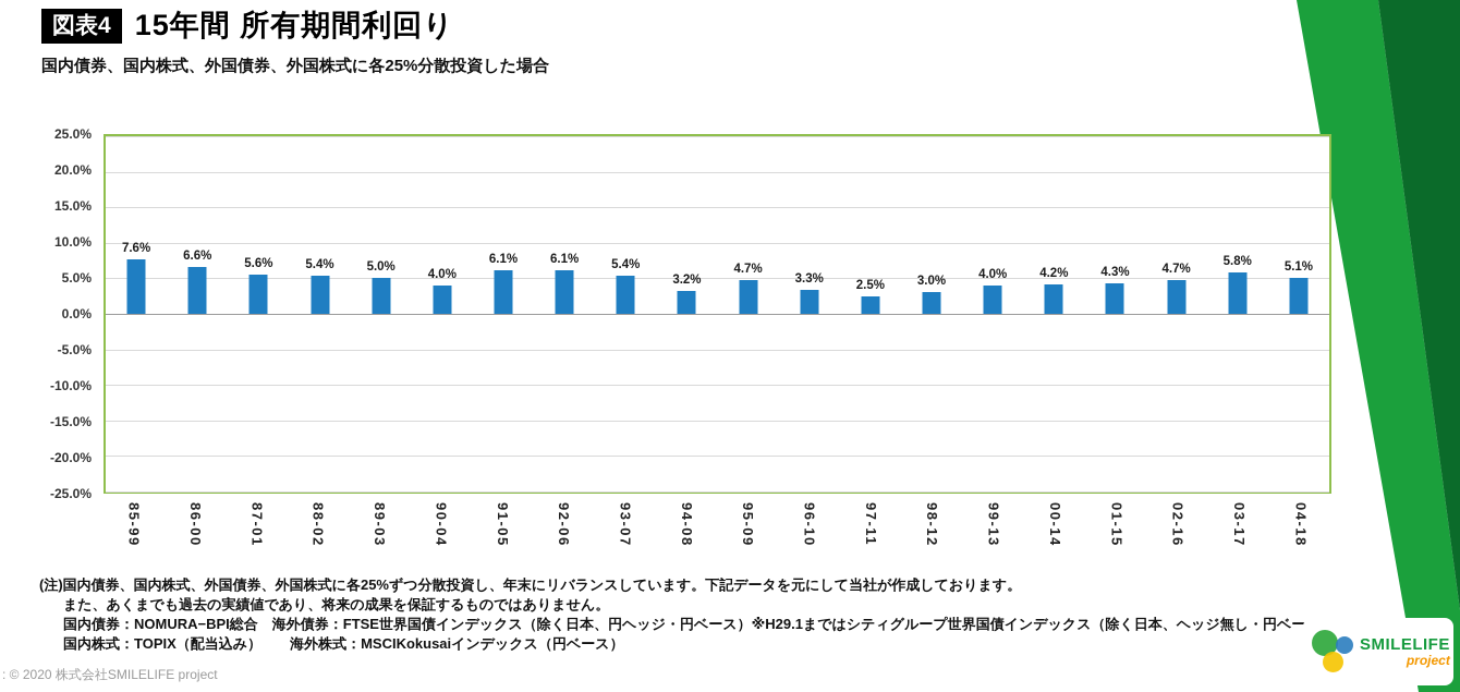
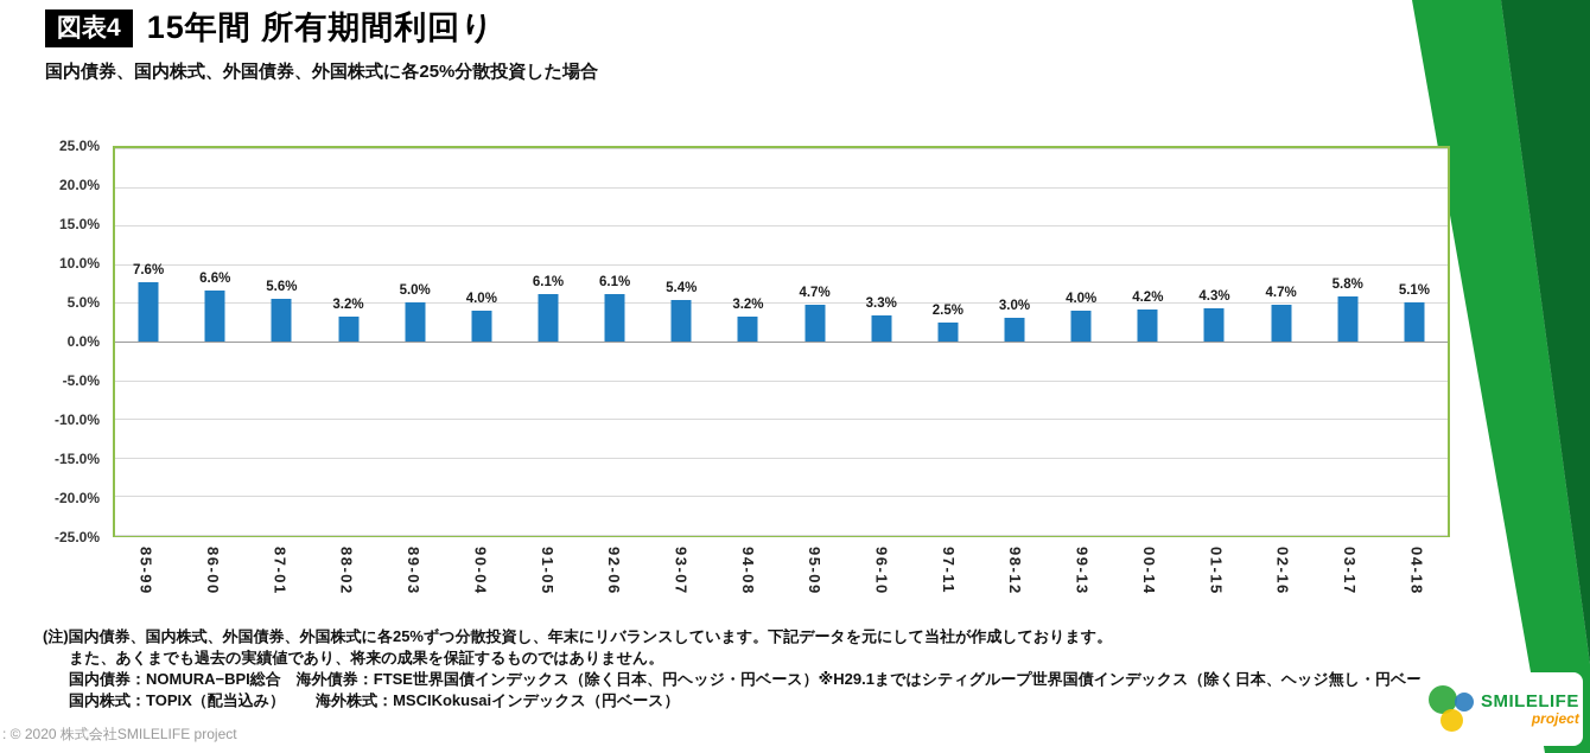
88-02: 5.4% -> 3.2%
